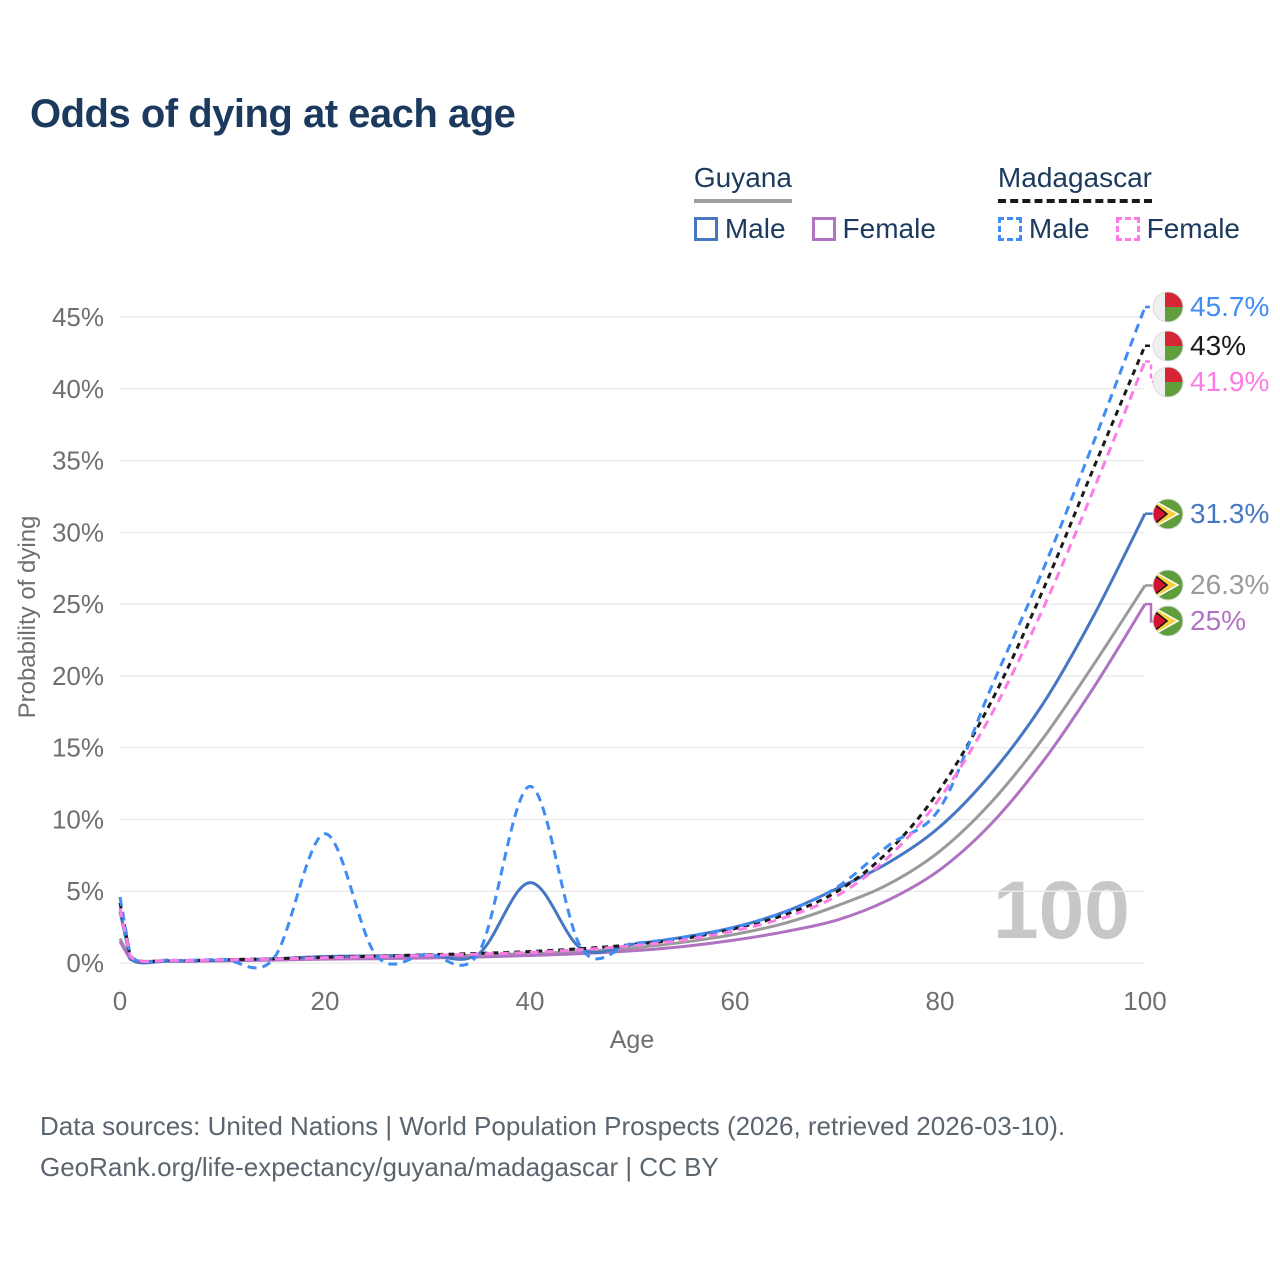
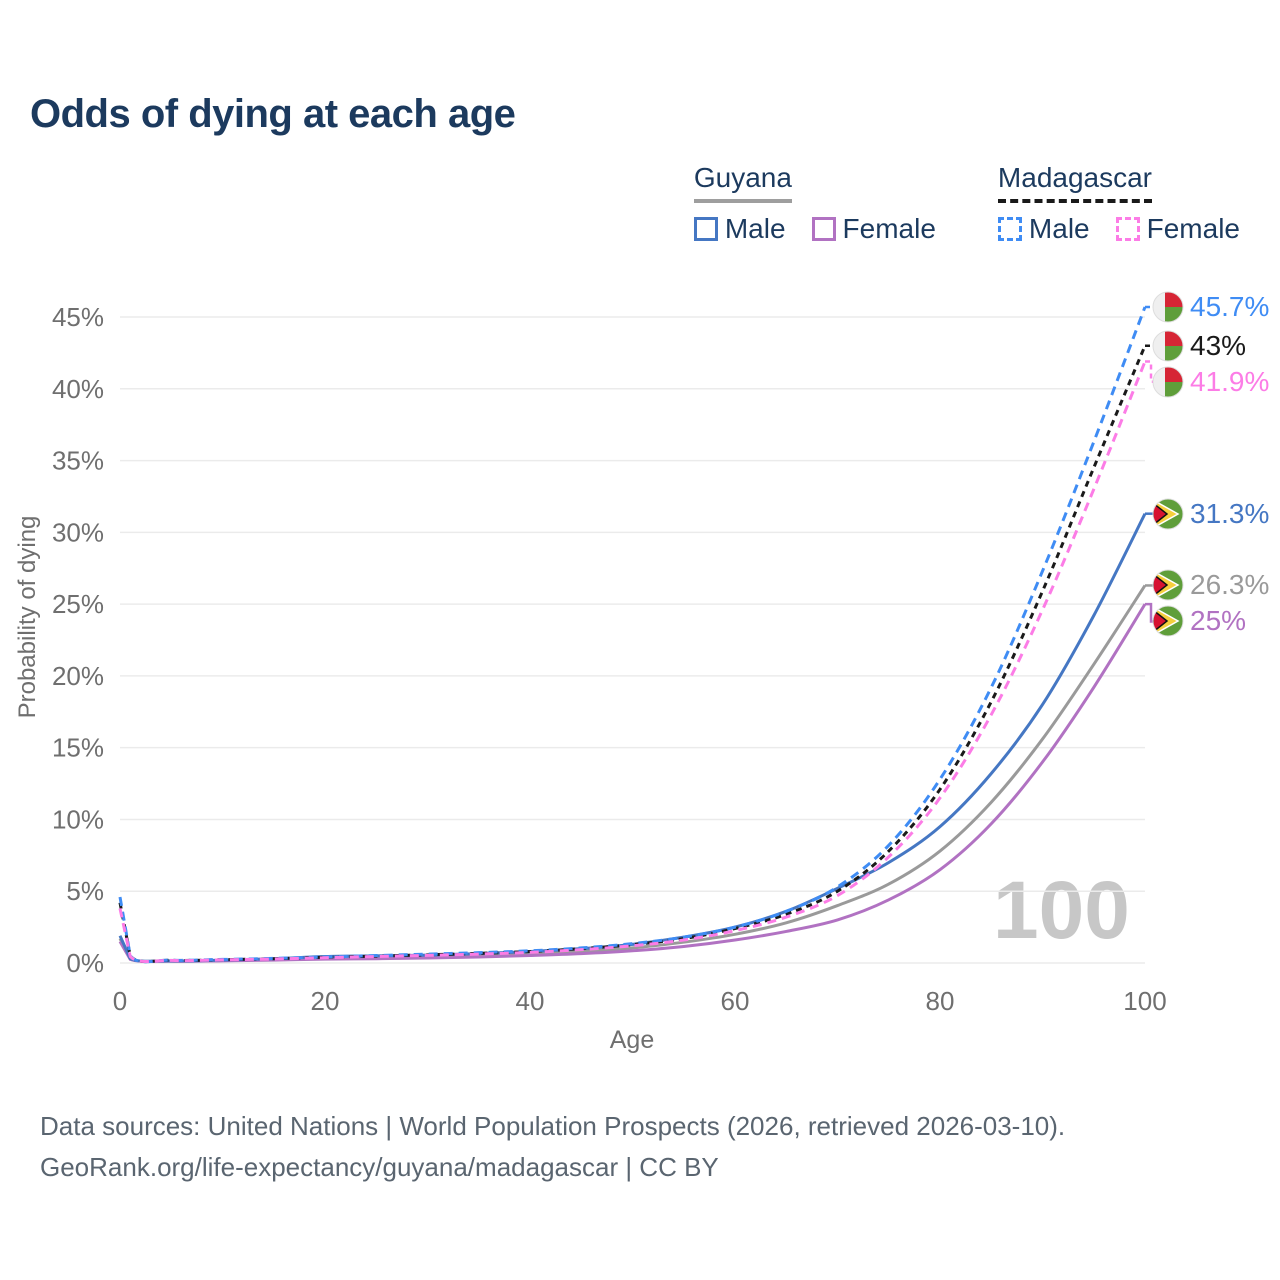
Guyana Male/0: 3.6% -> 1.9%
Madagascar Male/20: 9.0% -> 0.4%
Madagascar Male/40: 12.3% -> 0.8%
Guyana Male/40: 5.6% -> 0.8%
Madagascar Male/80: 10.8% -> 12.8%
